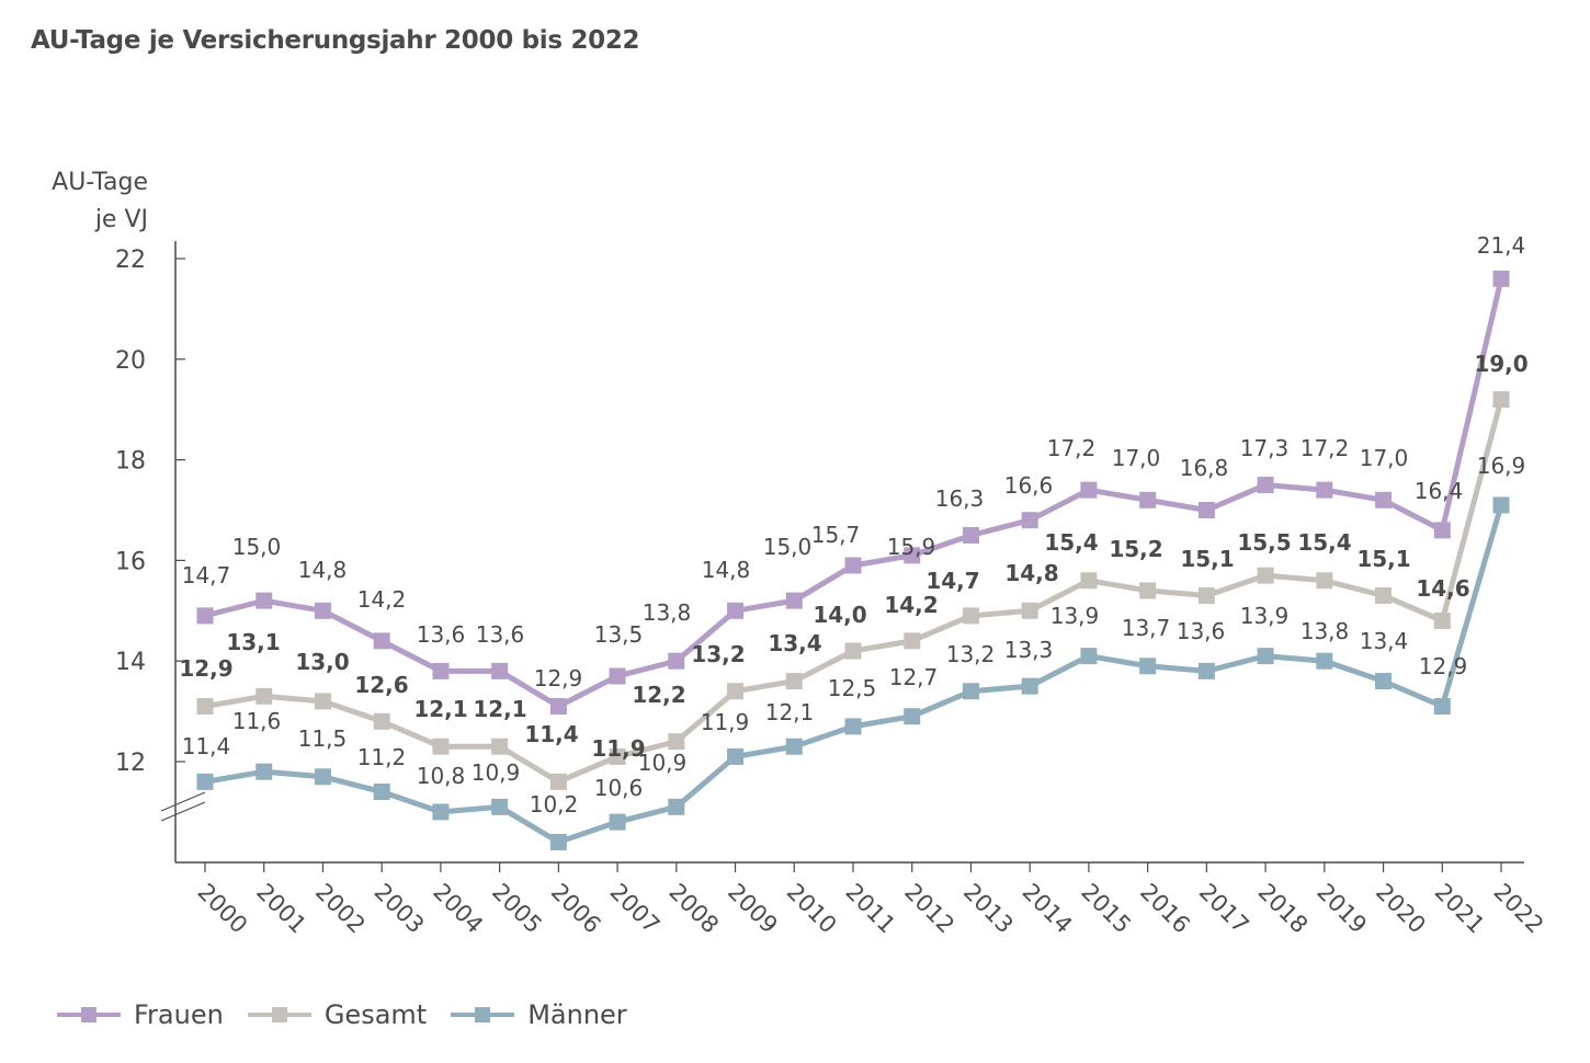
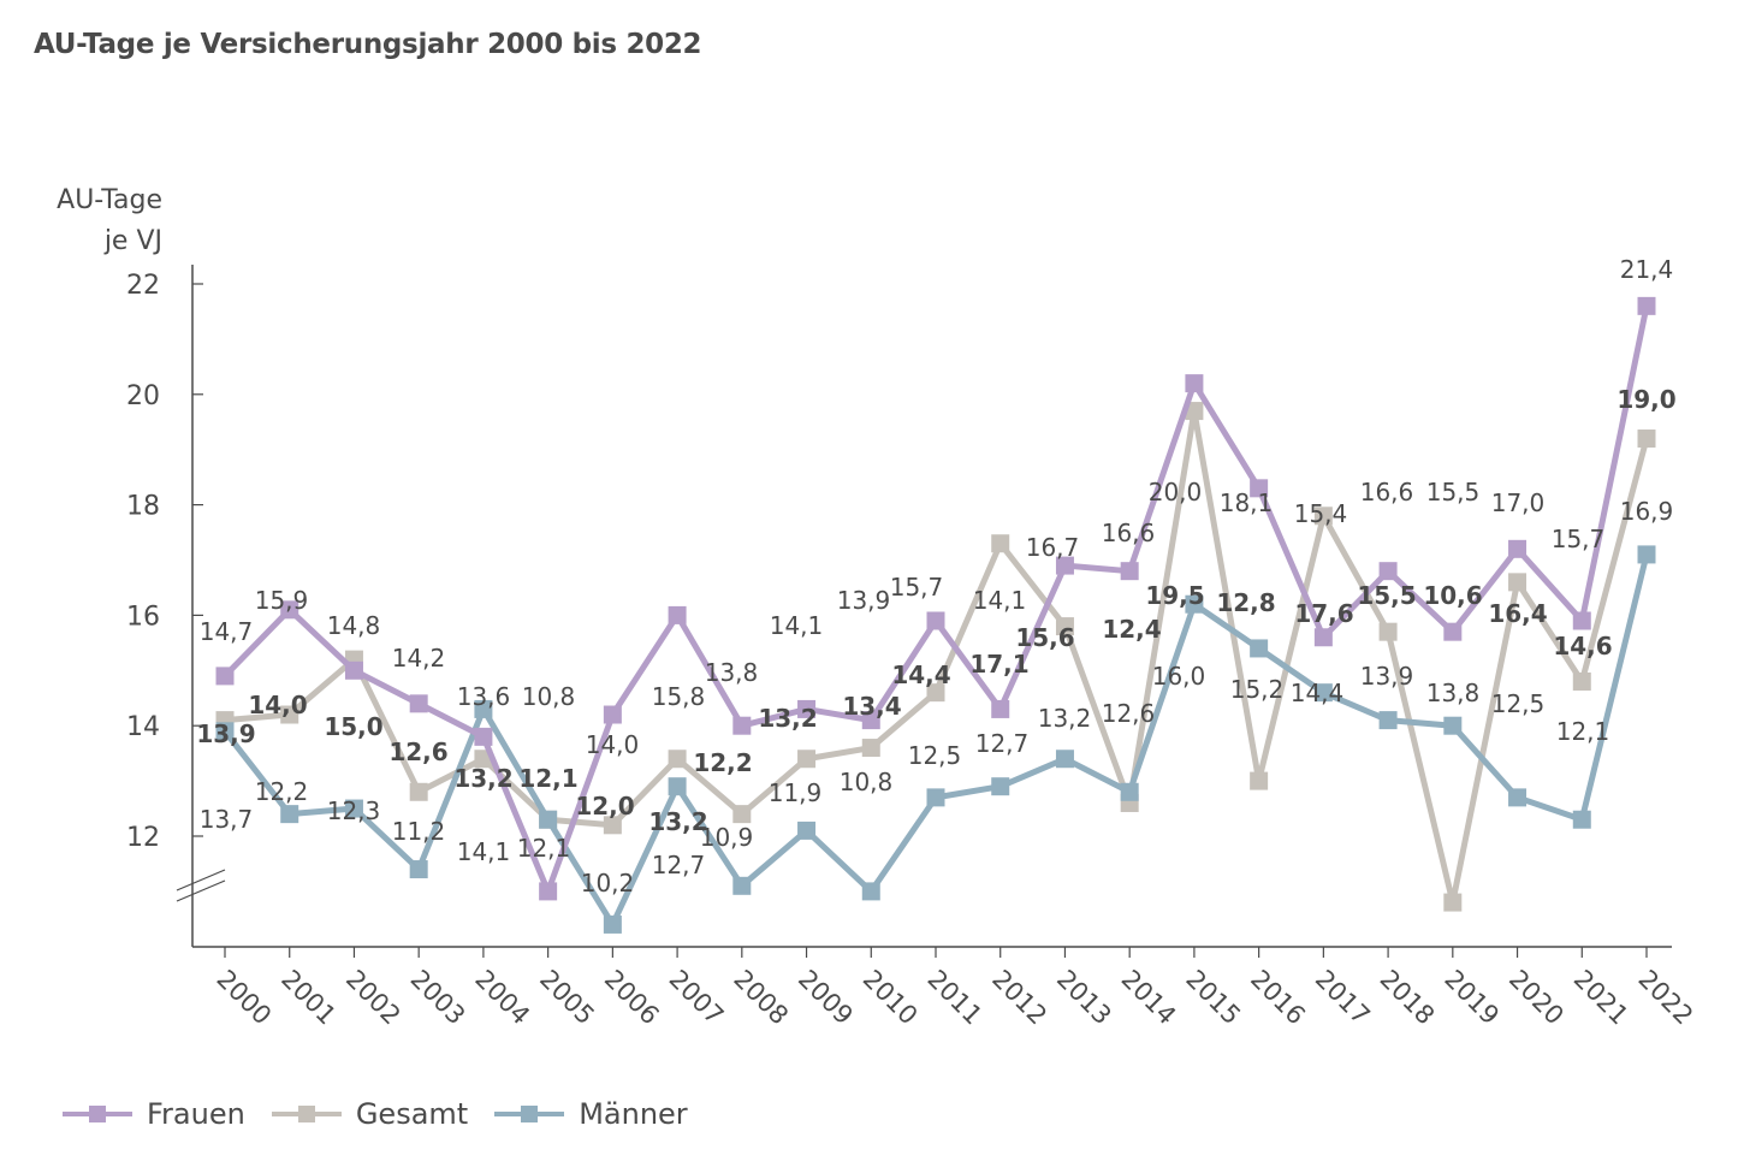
Gesamt/2000: 12,9 -> 13,9
Männer/2000: 11,4 -> 13,7
Frauen/2001: 15,0 -> 15,9
Gesamt/2001: 13,1 -> 14,0
Männer/2001: 11,6 -> 12,2
Gesamt/2002: 13,0 -> 15,0
Männer/2002: 11,5 -> 12,3
Gesamt/2004: 12,1 -> 13,2
Männer/2004: 10,8 -> 14,1
Frauen/2005: 13,6 -> 10,8
Männer/2005: 10,9 -> 12,1
Frauen/2006: 12,9 -> 14,0
Gesamt/2006: 11,4 -> 12,0
Frauen/2007: 13,5 -> 15,8
Gesamt/2007: 11,9 -> 13,2
Männer/2007: 10,6 -> 12,7
Frauen/2009: 14,8 -> 14,1
Frauen/2010: 15,0 -> 13,9
Männer/2010: 12,1 -> 10,8
Gesamt/2011: 14,0 -> 14,4
Frauen/2012: 15,9 -> 14,1
Gesamt/2012: 14,2 -> 17,1
Frauen/2013: 16,3 -> 16,7
Gesamt/2013: 14,7 -> 15,6
Gesamt/2014: 14,8 -> 12,4
Männer/2014: 13,3 -> 12,6
Frauen/2015: 17,2 -> 20,0
Gesamt/2015: 15,4 -> 19,5
Männer/2015: 13,9 -> 16,0
Frauen/2016: 17,0 -> 18,1
Gesamt/2016: 15,2 -> 12,8
Männer/2016: 13,7 -> 15,2
Frauen/2017: 16,8 -> 15,4
Gesamt/2017: 15,1 -> 17,6
Männer/2017: 13,6 -> 14,4
Frauen/2018: 17,3 -> 16,6
Frauen/2019: 17,2 -> 15,5
Gesamt/2019: 15,4 -> 10,6
Gesamt/2020: 15,1 -> 16,4
Männer/2020: 13,4 -> 12,5
Frauen/2021: 16,4 -> 15,7
Männer/2021: 12,9 -> 12,1
